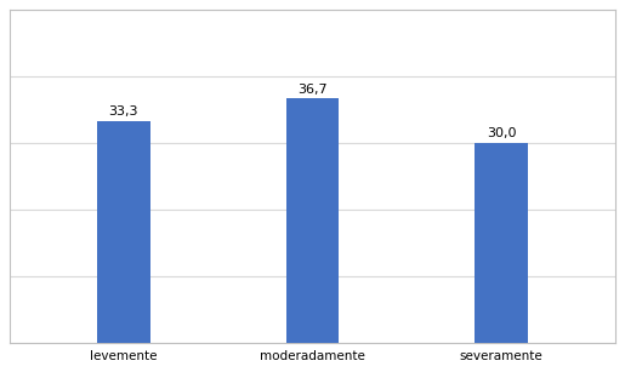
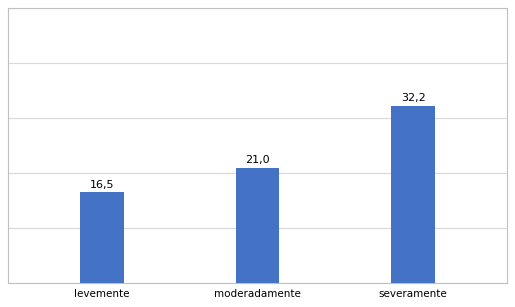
levemente: 33,3 -> 16,5
moderadamente: 36,7 -> 21,0
severamente: 30,0 -> 32,2
